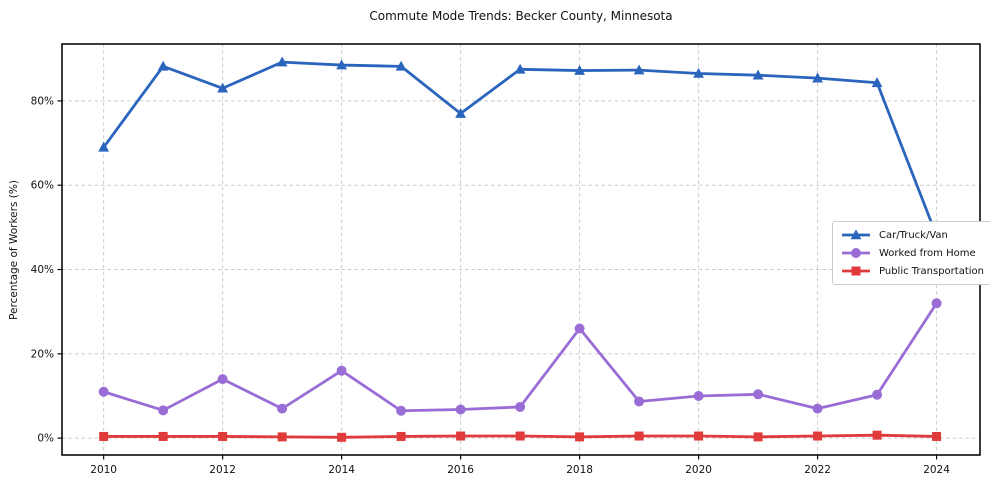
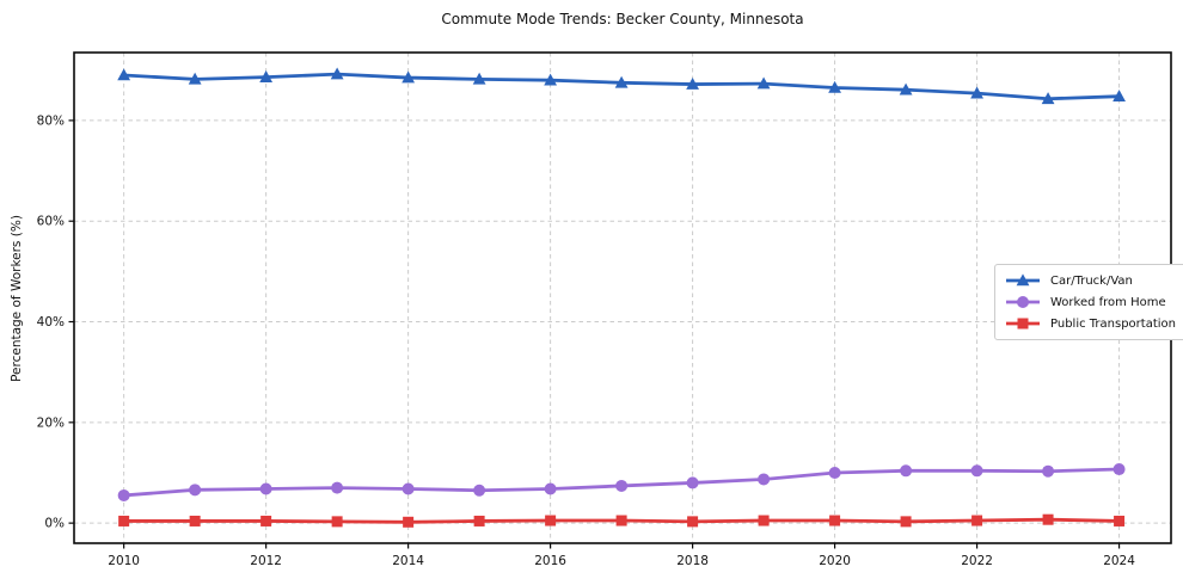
Car/Truck/Van/2010: 69% -> 89%
Worked from Home/2010: 11% -> 6%
Car/Truck/Van/2012: 83% -> 89%
Worked from Home/2012: 14% -> 7%
Worked from Home/2014: 16% -> 7%
Car/Truck/Van/2016: 77% -> 88%
Worked from Home/2018: 26% -> 8%
Worked from Home/2022: 7% -> 10%
Car/Truck/Van/2024: 48% -> 85%
Worked from Home/2024: 32% -> 11%
